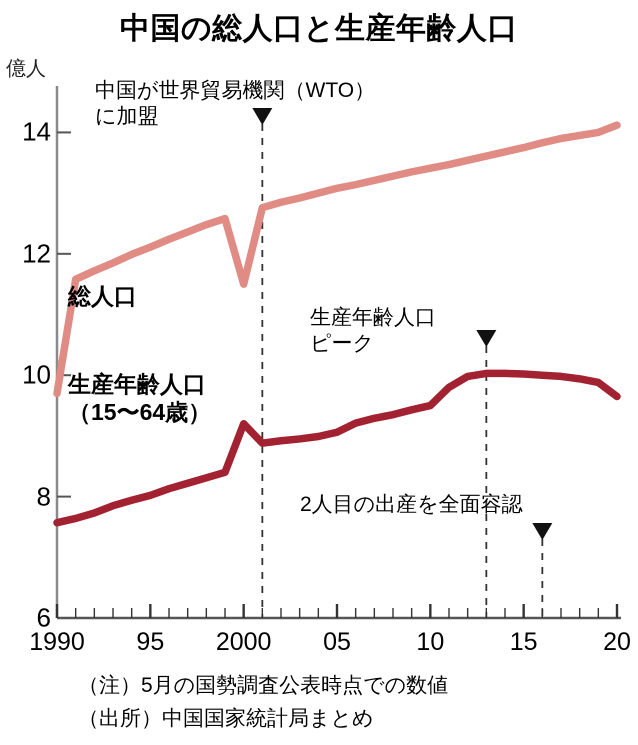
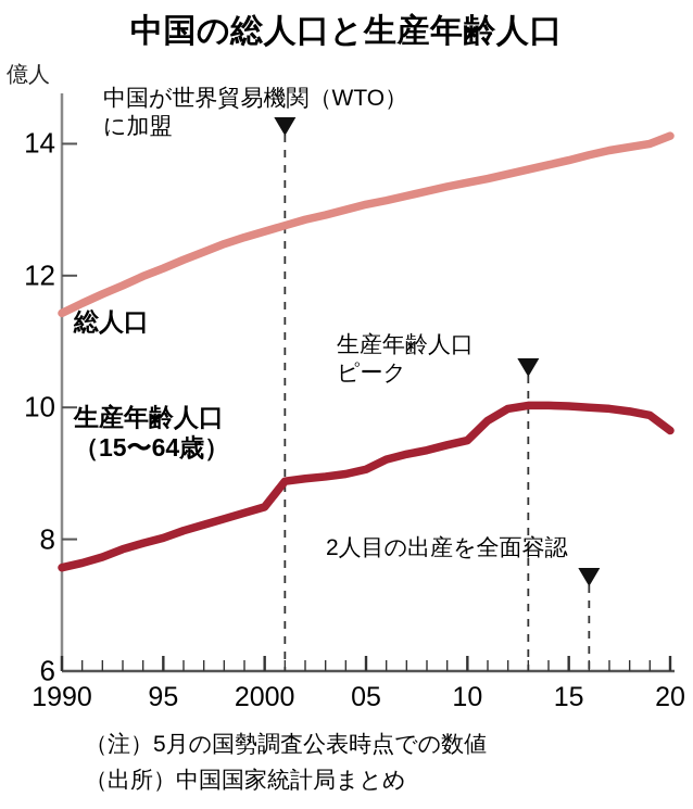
総人口/1990: 9.7 -> 11.4
総人口/2000: 11.5 -> 12.7
生産年齢人口（15〜64歳）/2000: 9.2 -> 8.5
